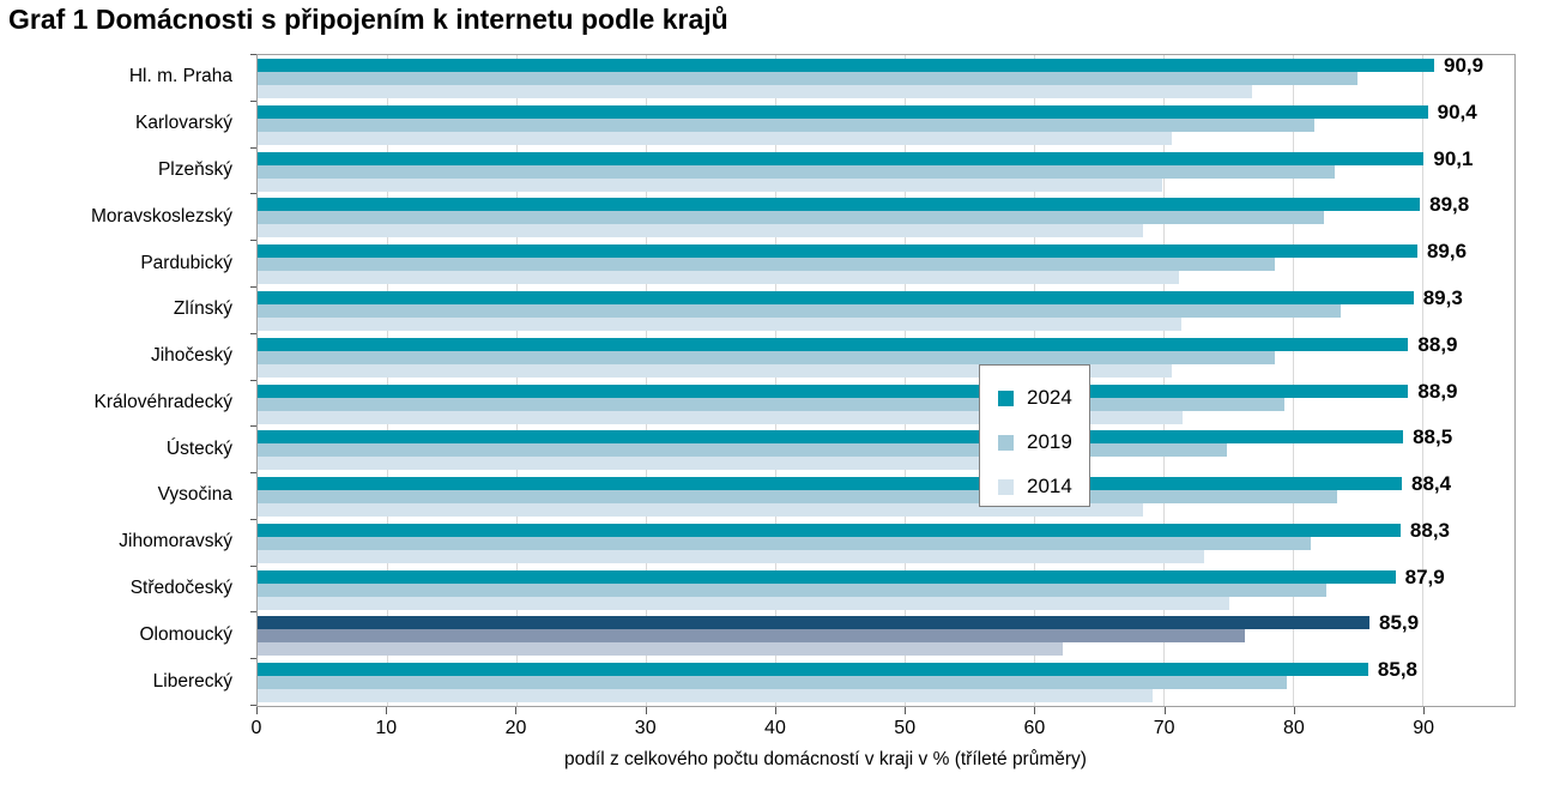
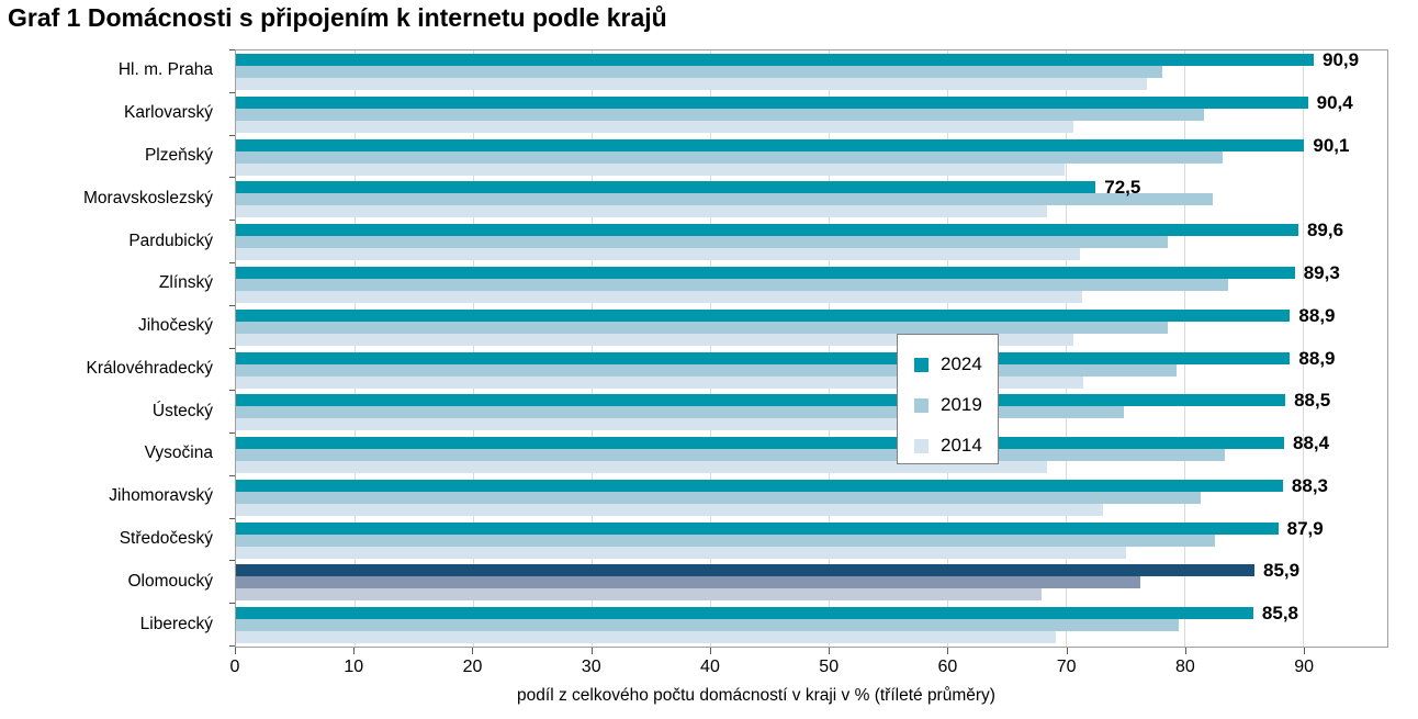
2019/Hl. m. Praha: 85.0 -> 78.1
2024/Moravskoslezský: 89,8 -> 72,5
2014/Olomoucký: 62.2 -> 67.9
